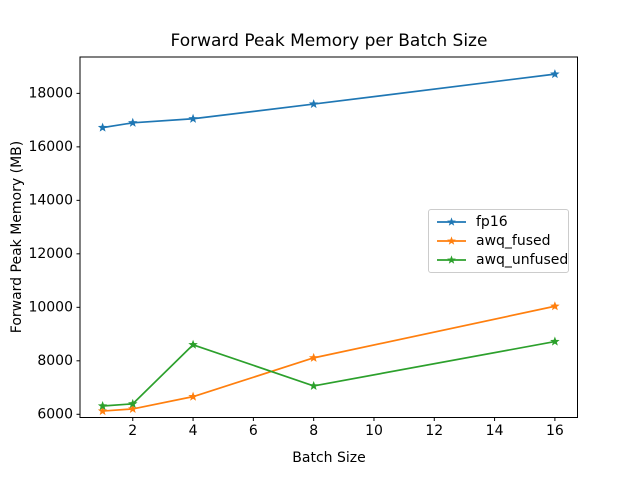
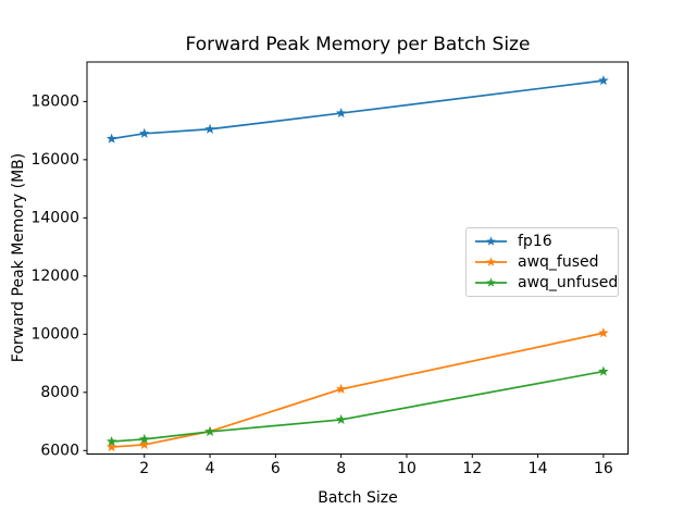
awq_unfused/4: 8600 -> 6600
